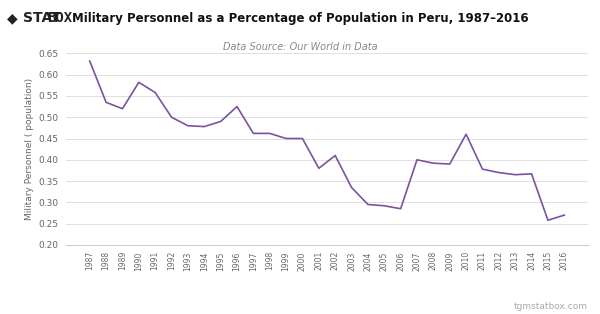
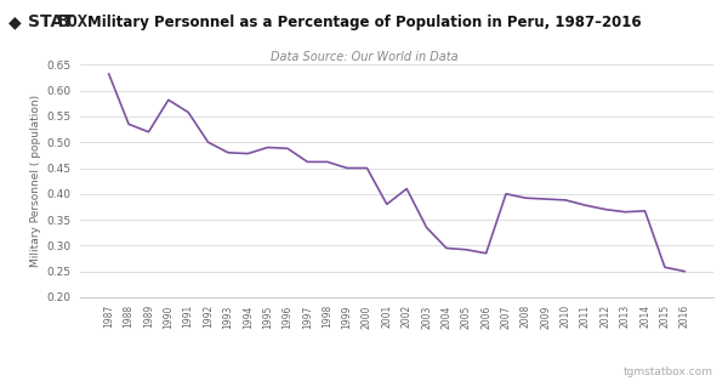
1996: 0.525 -> 0.488
2010: 0.460 -> 0.388
2016: 0.270 -> 0.250
